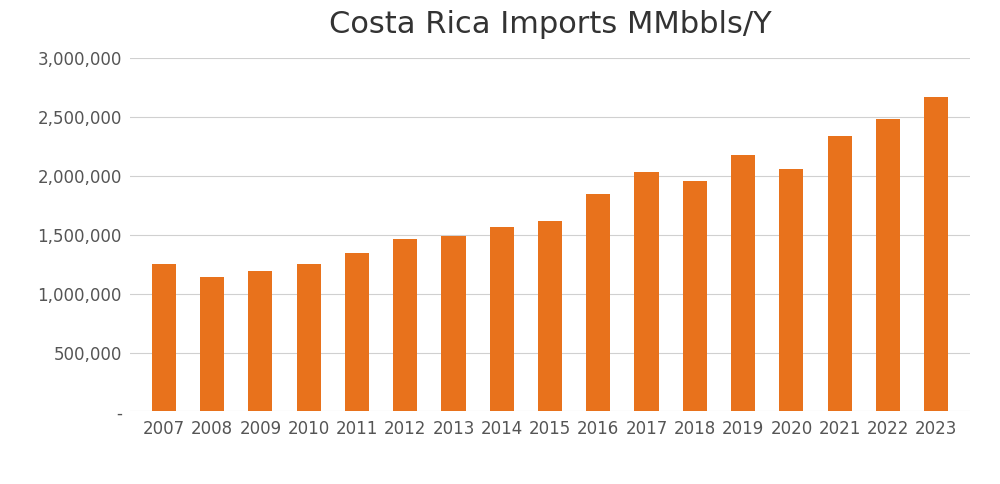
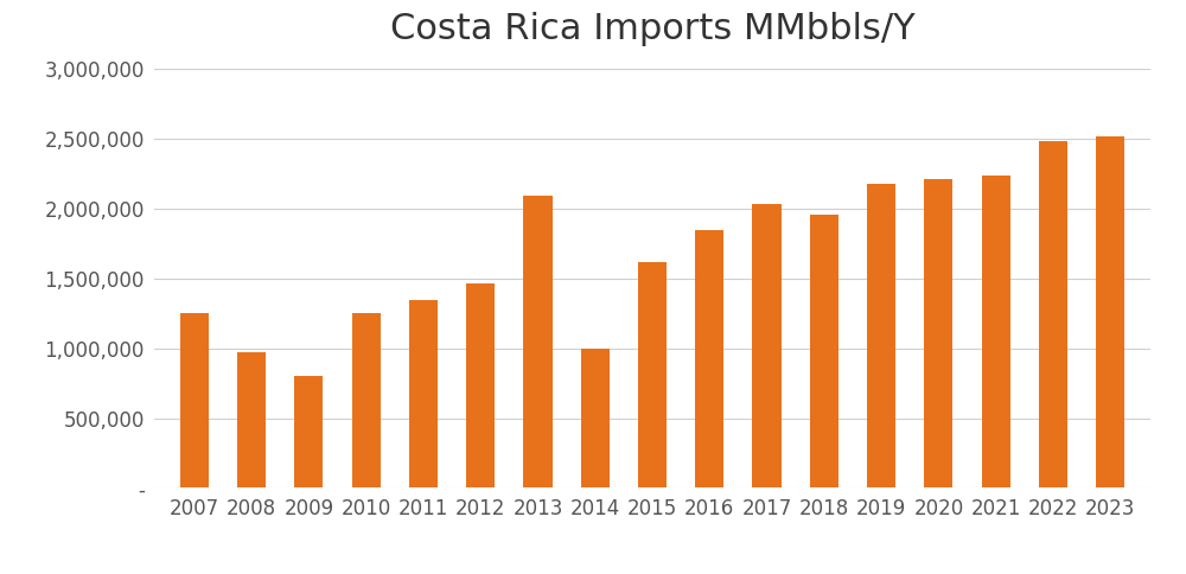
2008: 1,140,000 -> 970,000
2009: 1,200,000 -> 800,000
2013: 1,490,000 -> 2,090,000
2014: 1,560,000 -> 1,000,000
2020: 2,060,000 -> 2,210,000
2021: 2,340,000 -> 2,240,000
2023: 2,670,000 -> 2,520,000
